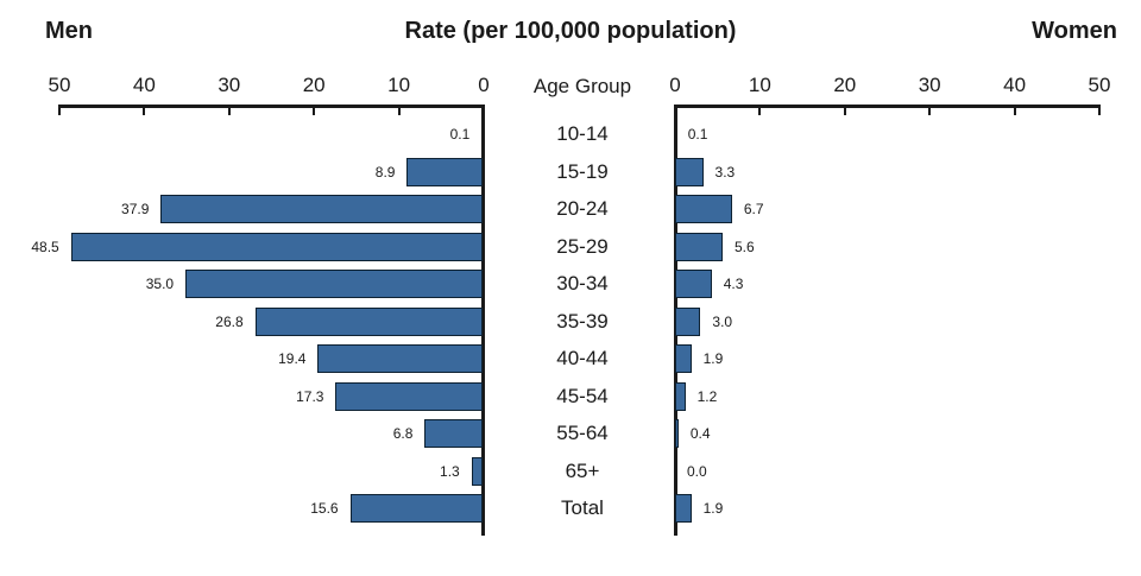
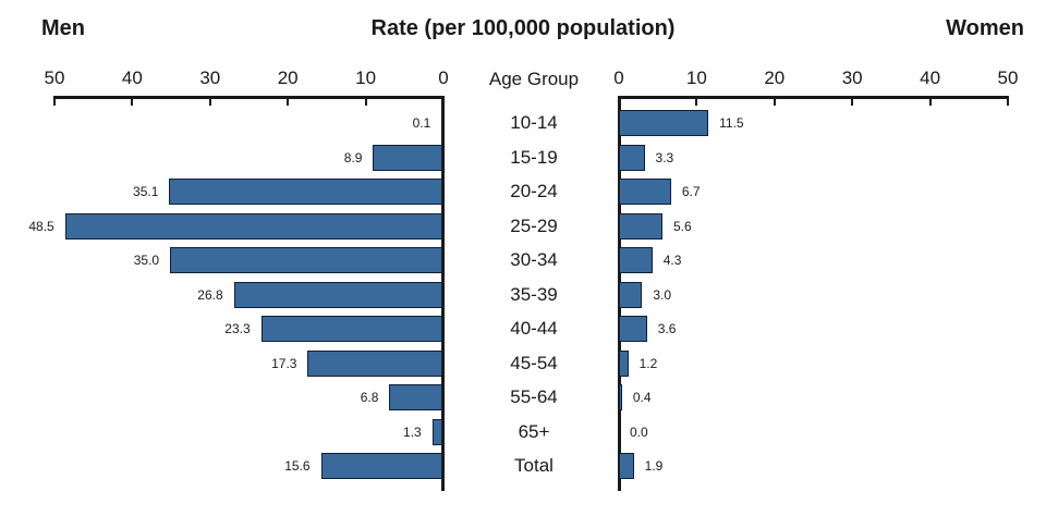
Women/10-14: 0.1 -> 11.5
Men/20-24: 37.9 -> 35.1
Men/40-44: 19.4 -> 23.3
Women/40-44: 1.9 -> 3.6
